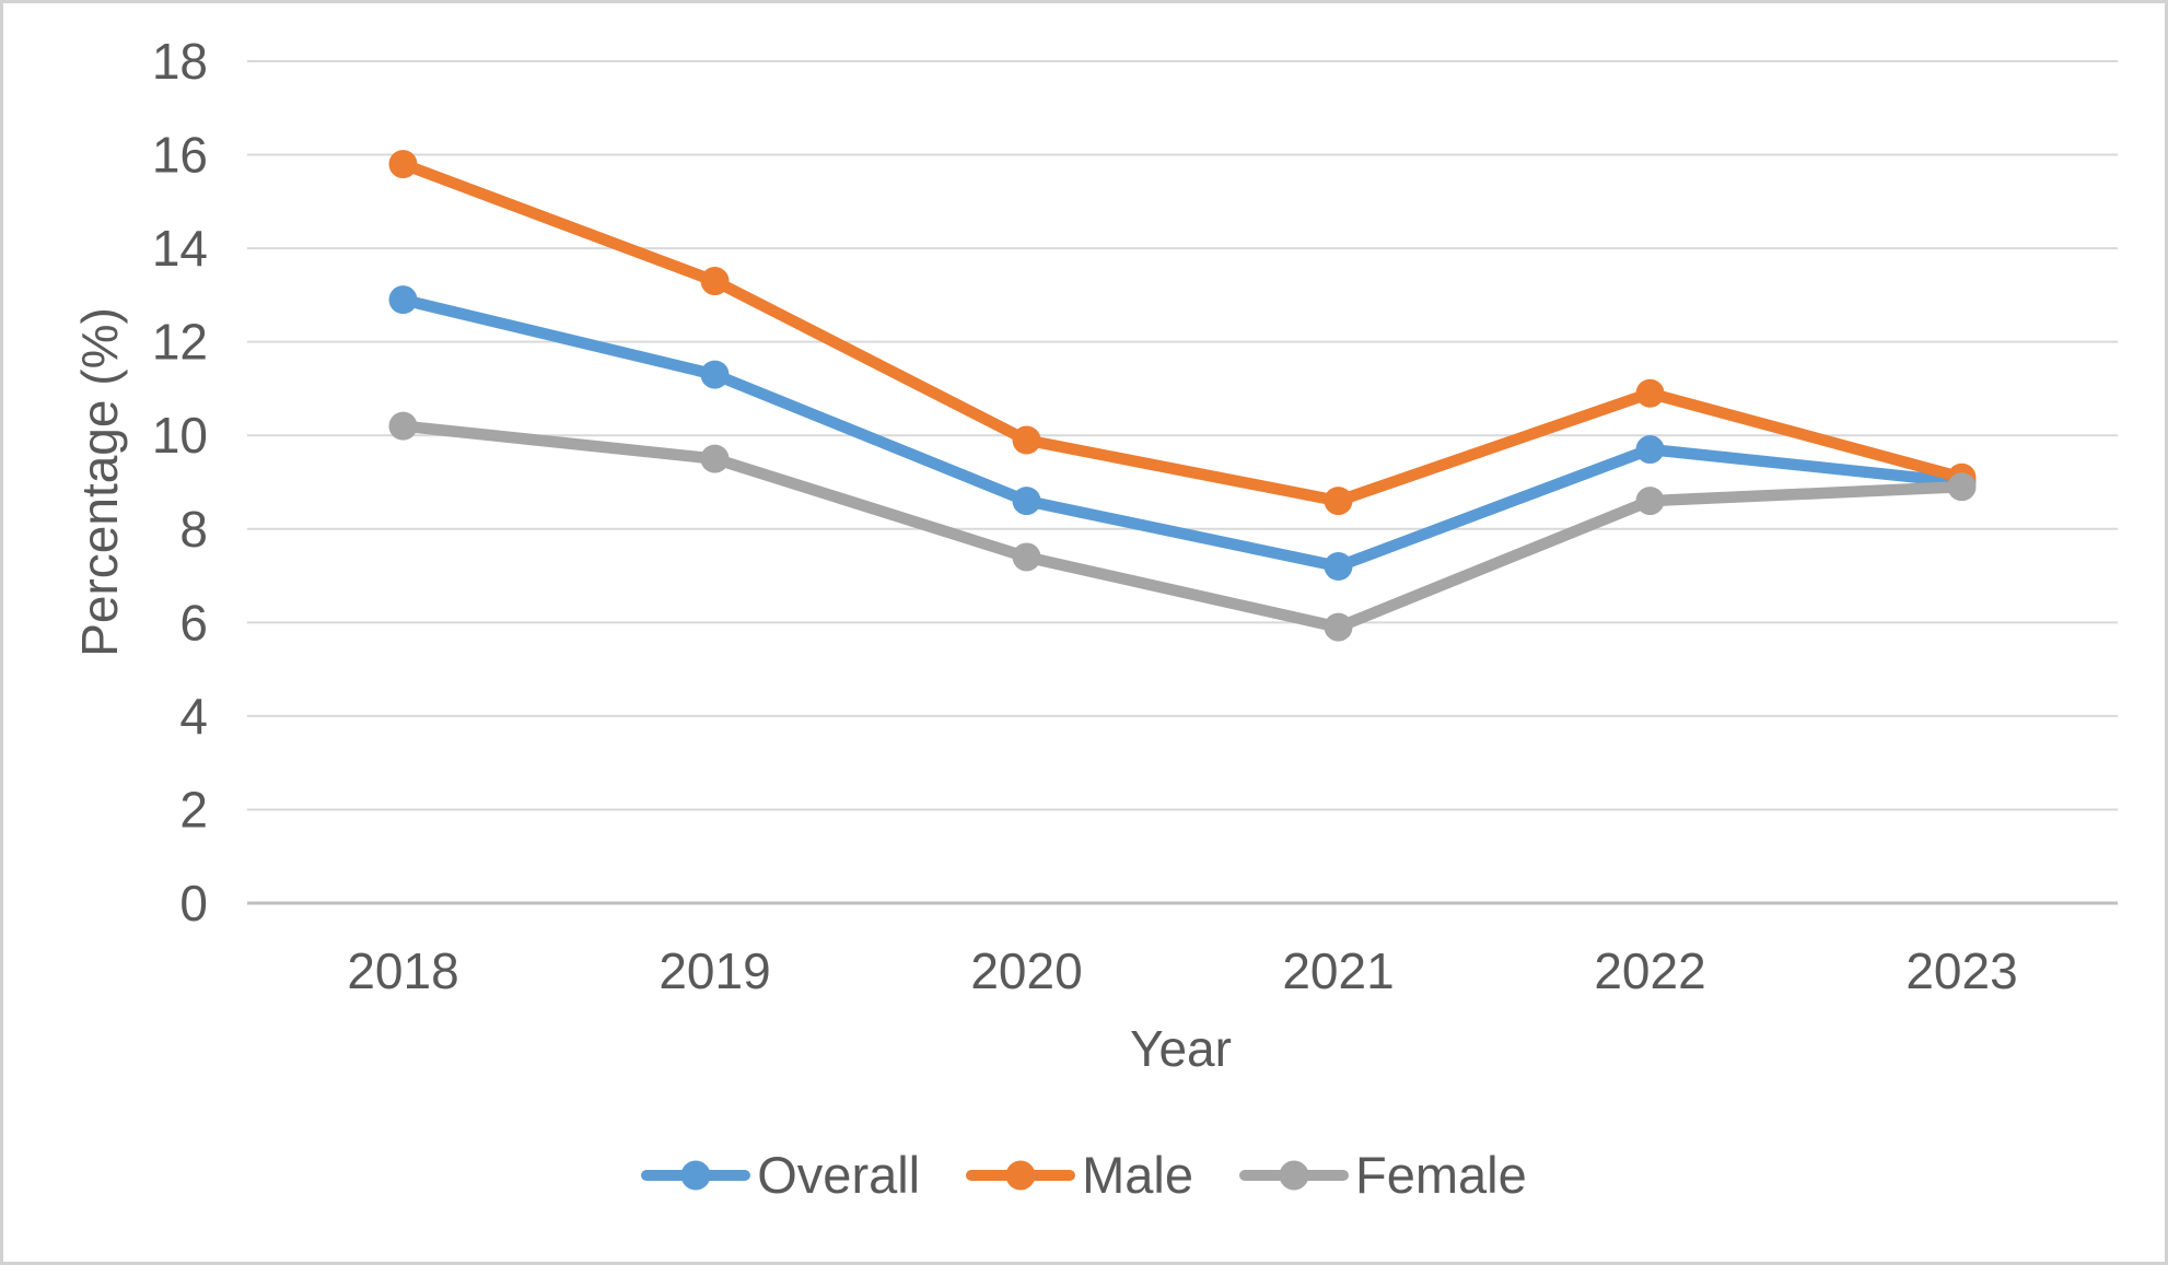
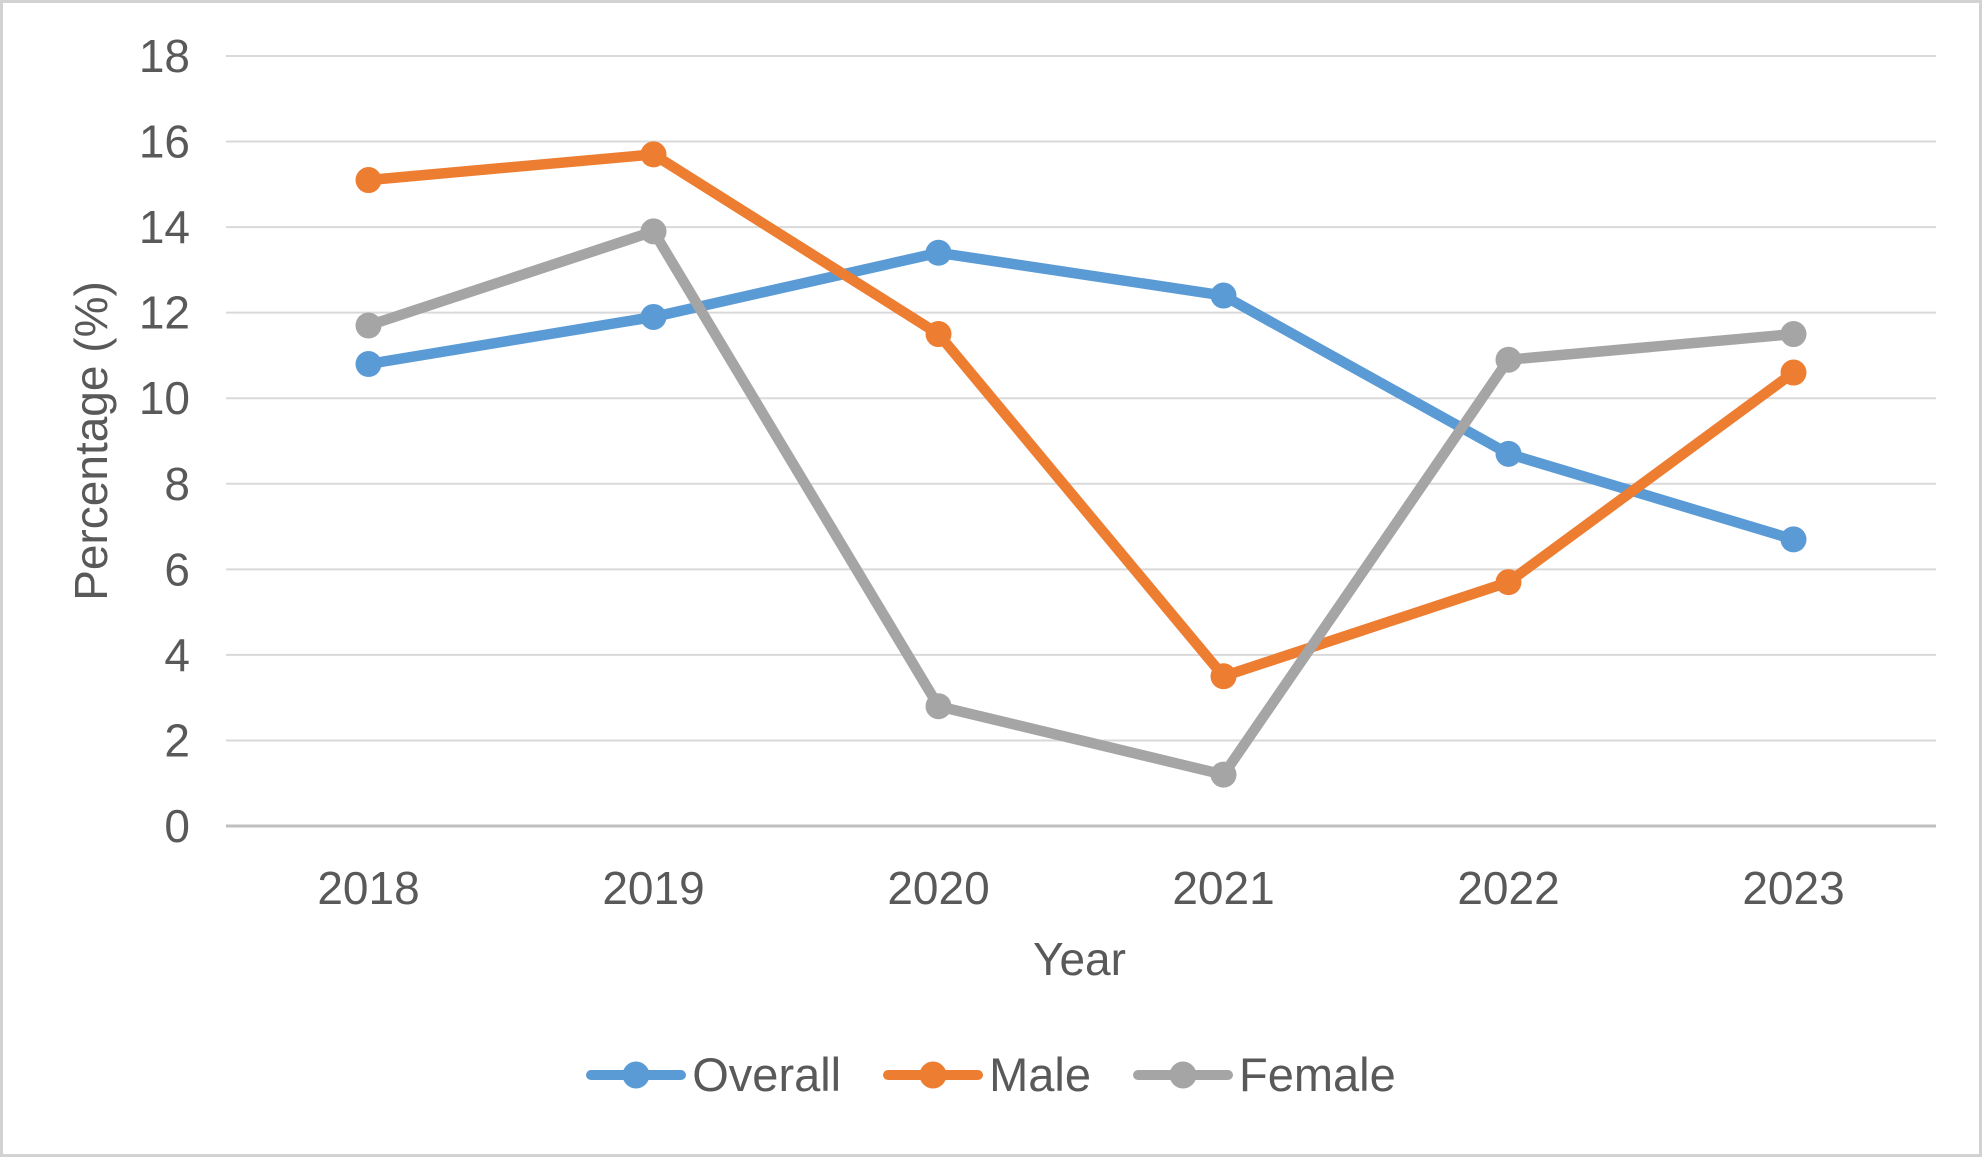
Overall/2018: 12.9 -> 10.8
Male/2018: 15.8 -> 15.1
Female/2018: 10.2 -> 11.7
Overall/2019: 11.3 -> 11.9
Male/2019: 13.3 -> 15.7
Female/2019: 9.5 -> 13.9
Overall/2020: 8.6 -> 13.4
Male/2020: 9.9 -> 11.5
Female/2020: 7.4 -> 2.8
Overall/2021: 7.2 -> 12.4
Male/2021: 8.6 -> 3.5
Female/2021: 5.9 -> 1.2
Overall/2022: 9.7 -> 8.7
Male/2022: 10.9 -> 5.7
Female/2022: 8.6 -> 10.9
Overall/2023: 9.0 -> 6.7
Male/2023: 9.1 -> 10.6
Female/2023: 8.9 -> 11.5
